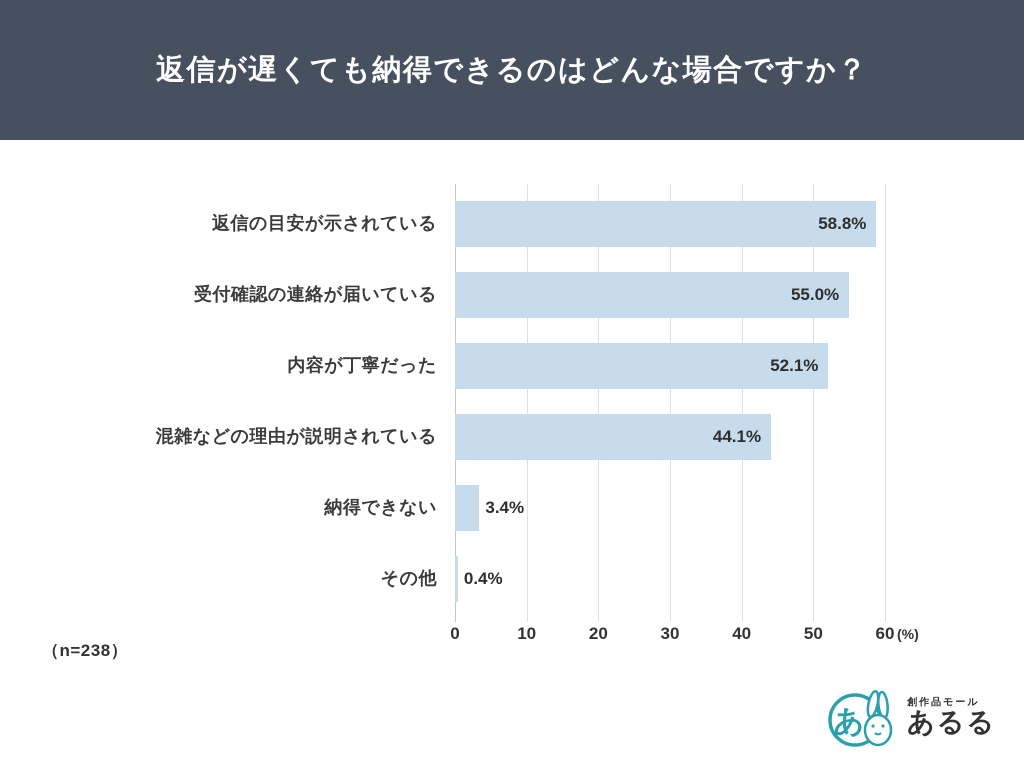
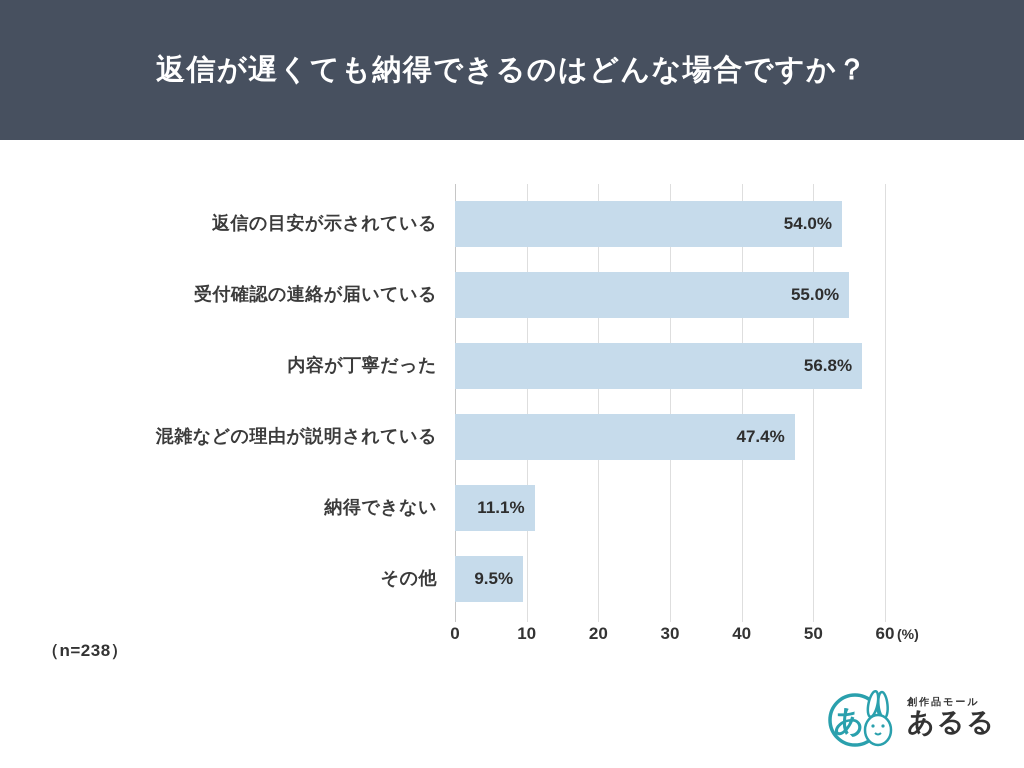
返信の目安が示されている: 58.8% -> 54.0%
内容が丁寧だった: 52.1% -> 56.8%
混雑などの理由が説明されている: 44.1% -> 47.4%
納得できない: 3.4% -> 11.1%
その他: 0.4% -> 9.5%
